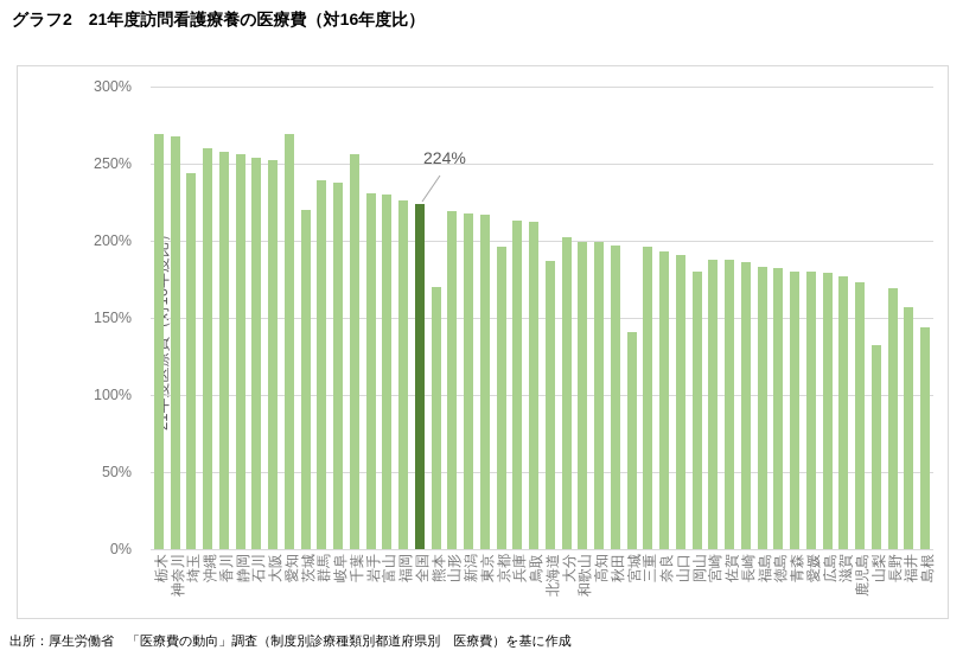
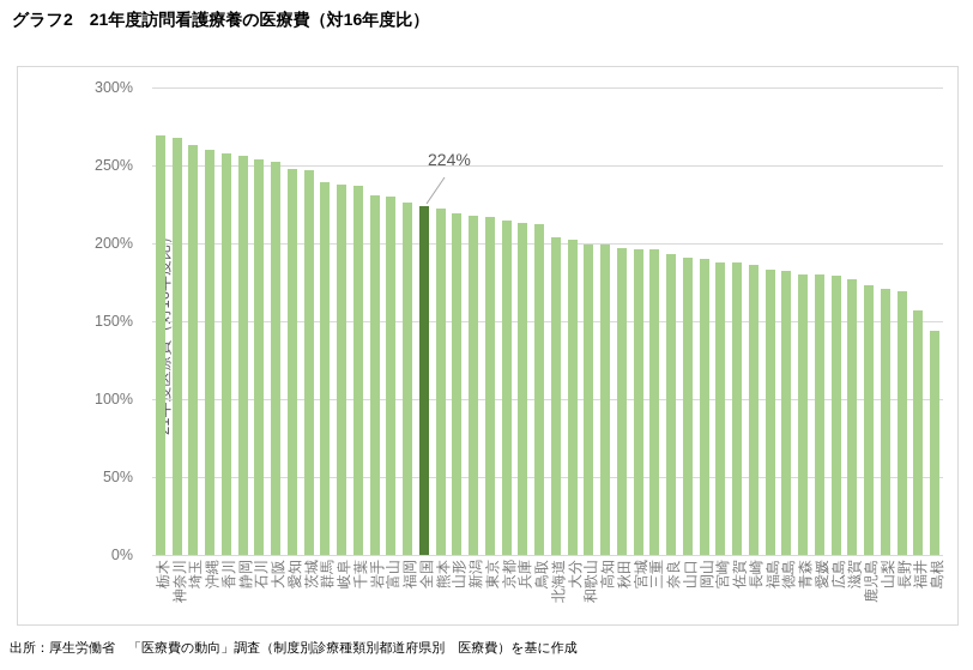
埼玉: 244% -> 263%
愛知: 269% -> 248%
茨城: 220% -> 247%
千葉: 256% -> 237%
熊本: 170% -> 222%
京都: 196% -> 215%
北海道: 187% -> 204%
宮城: 141% -> 196%
岡山: 180% -> 190%
山梨: 132% -> 171%
